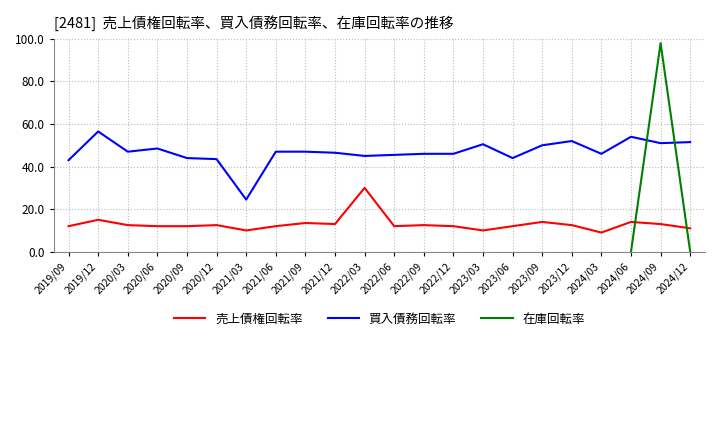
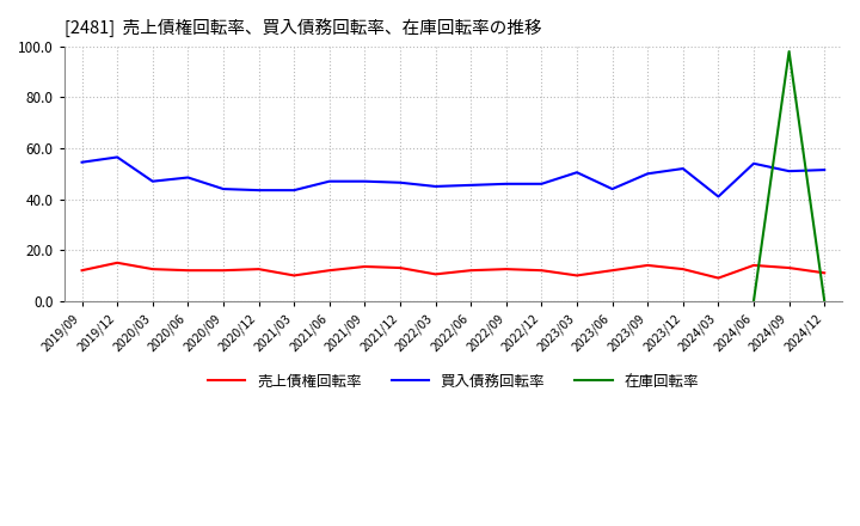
買入債務回転率/2019/09: 43.0 -> 54.5
買入債務回転率/2021/03: 24.5 -> 43.5
売上債権回転率/2022/03: 30.0 -> 10.5
買入債務回転率/2024/03: 46.0 -> 41.0
